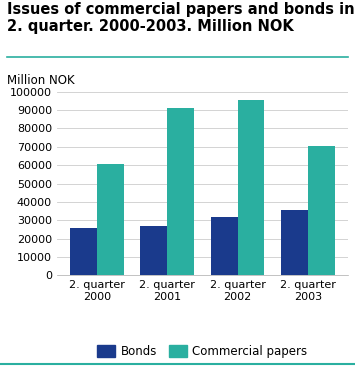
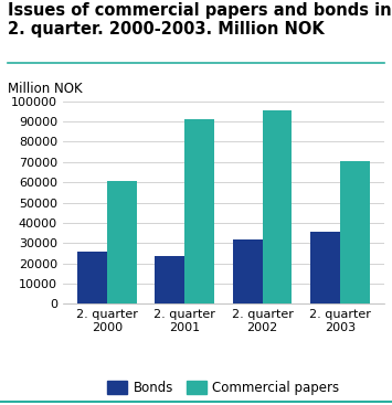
Bonds/2. quarter 2001: 27000 -> 24000
